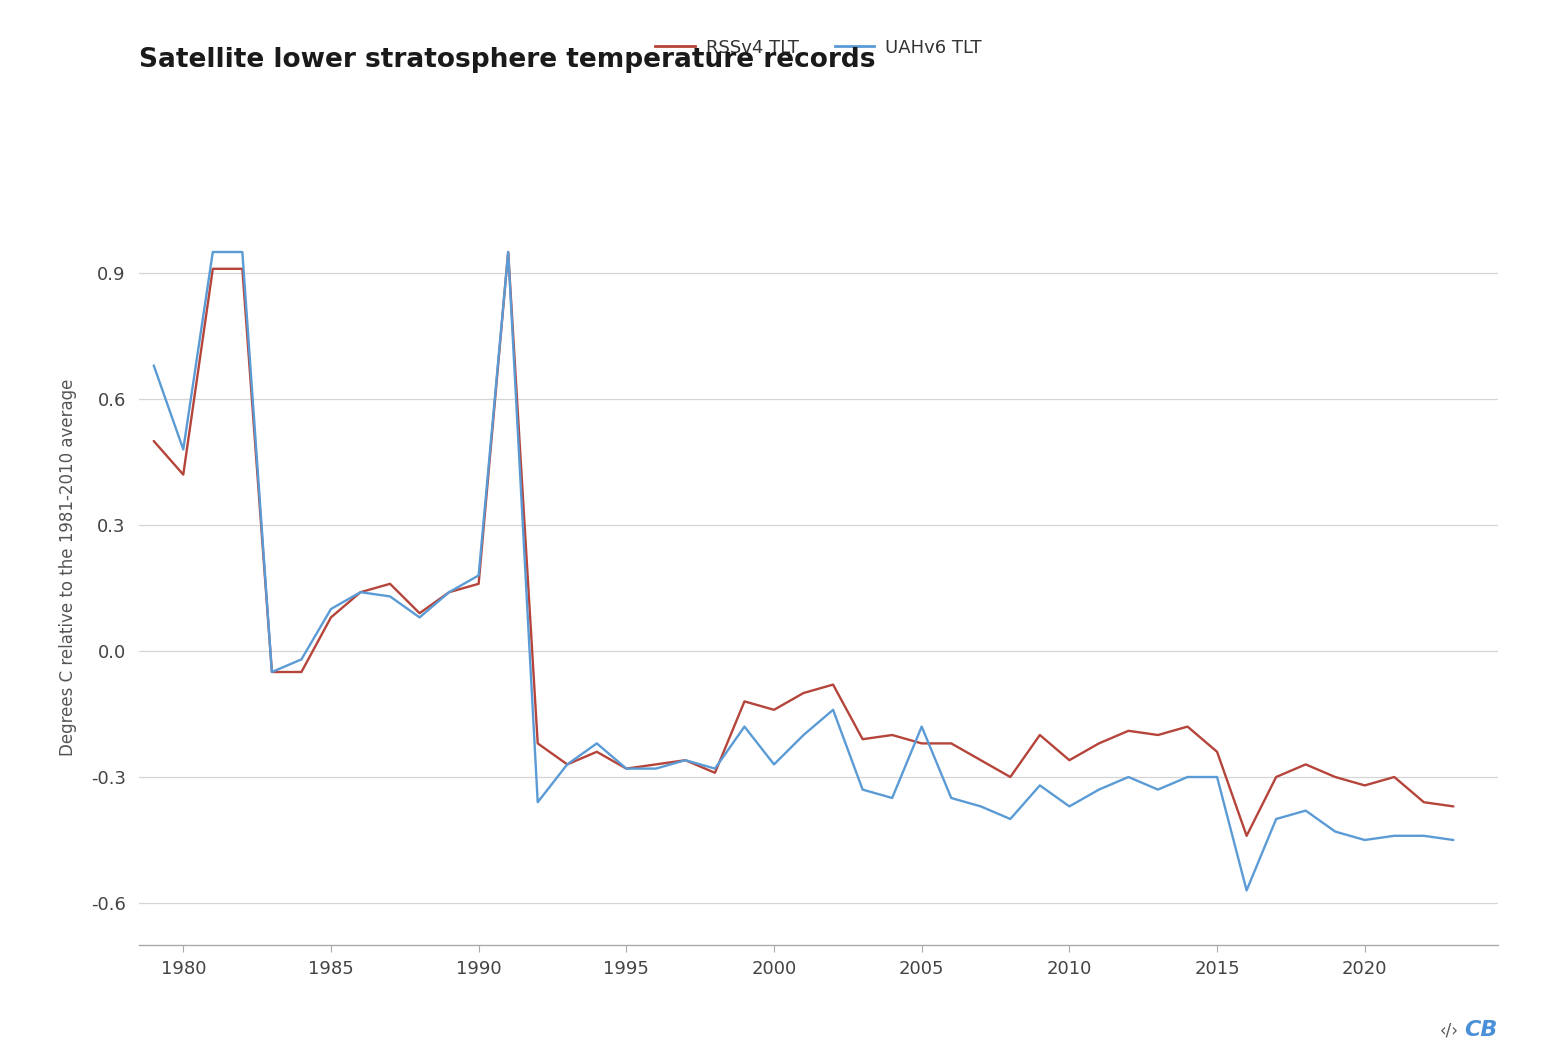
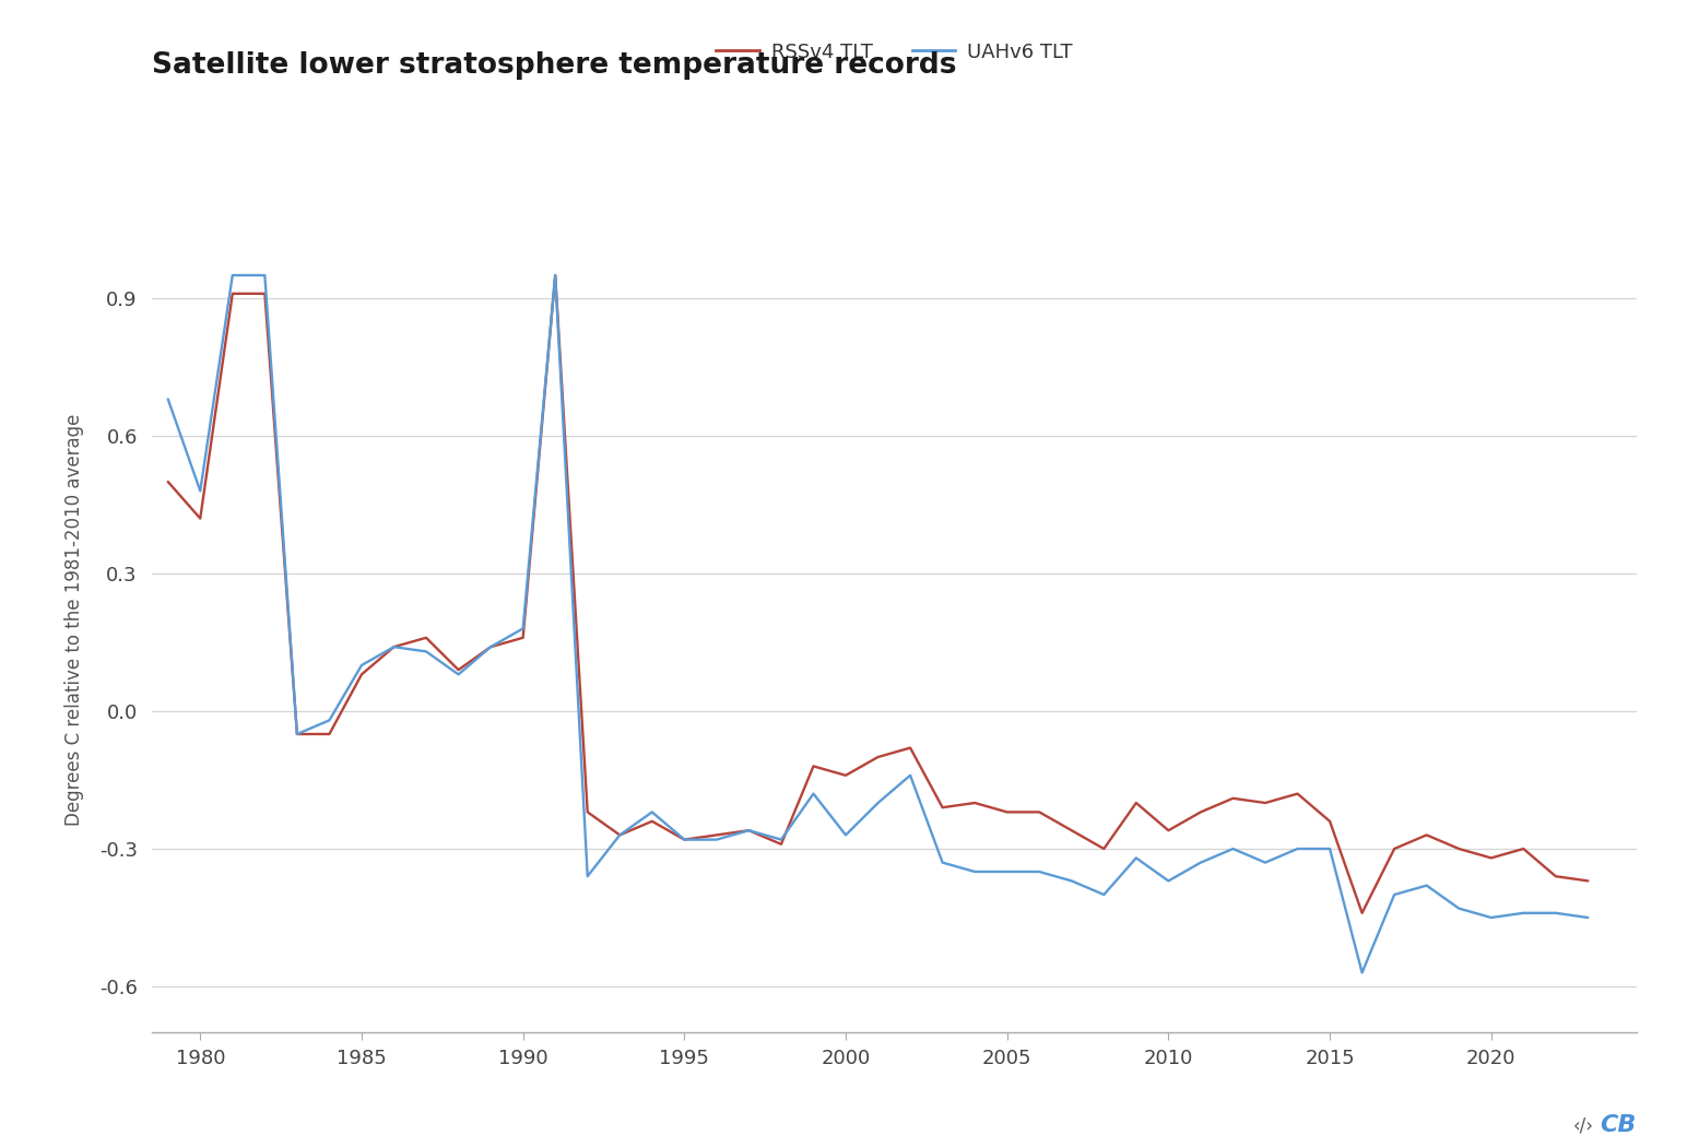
UAHv6 TLT/2005: -0.18 -> -0.35
